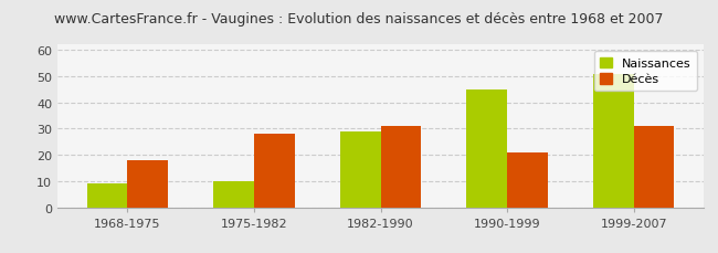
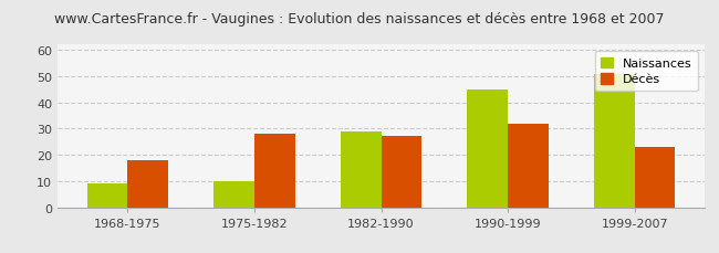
Décès/1982-1990: 31 -> 27
Décès/1990-1999: 21 -> 32
Décès/1999-2007: 31 -> 23
